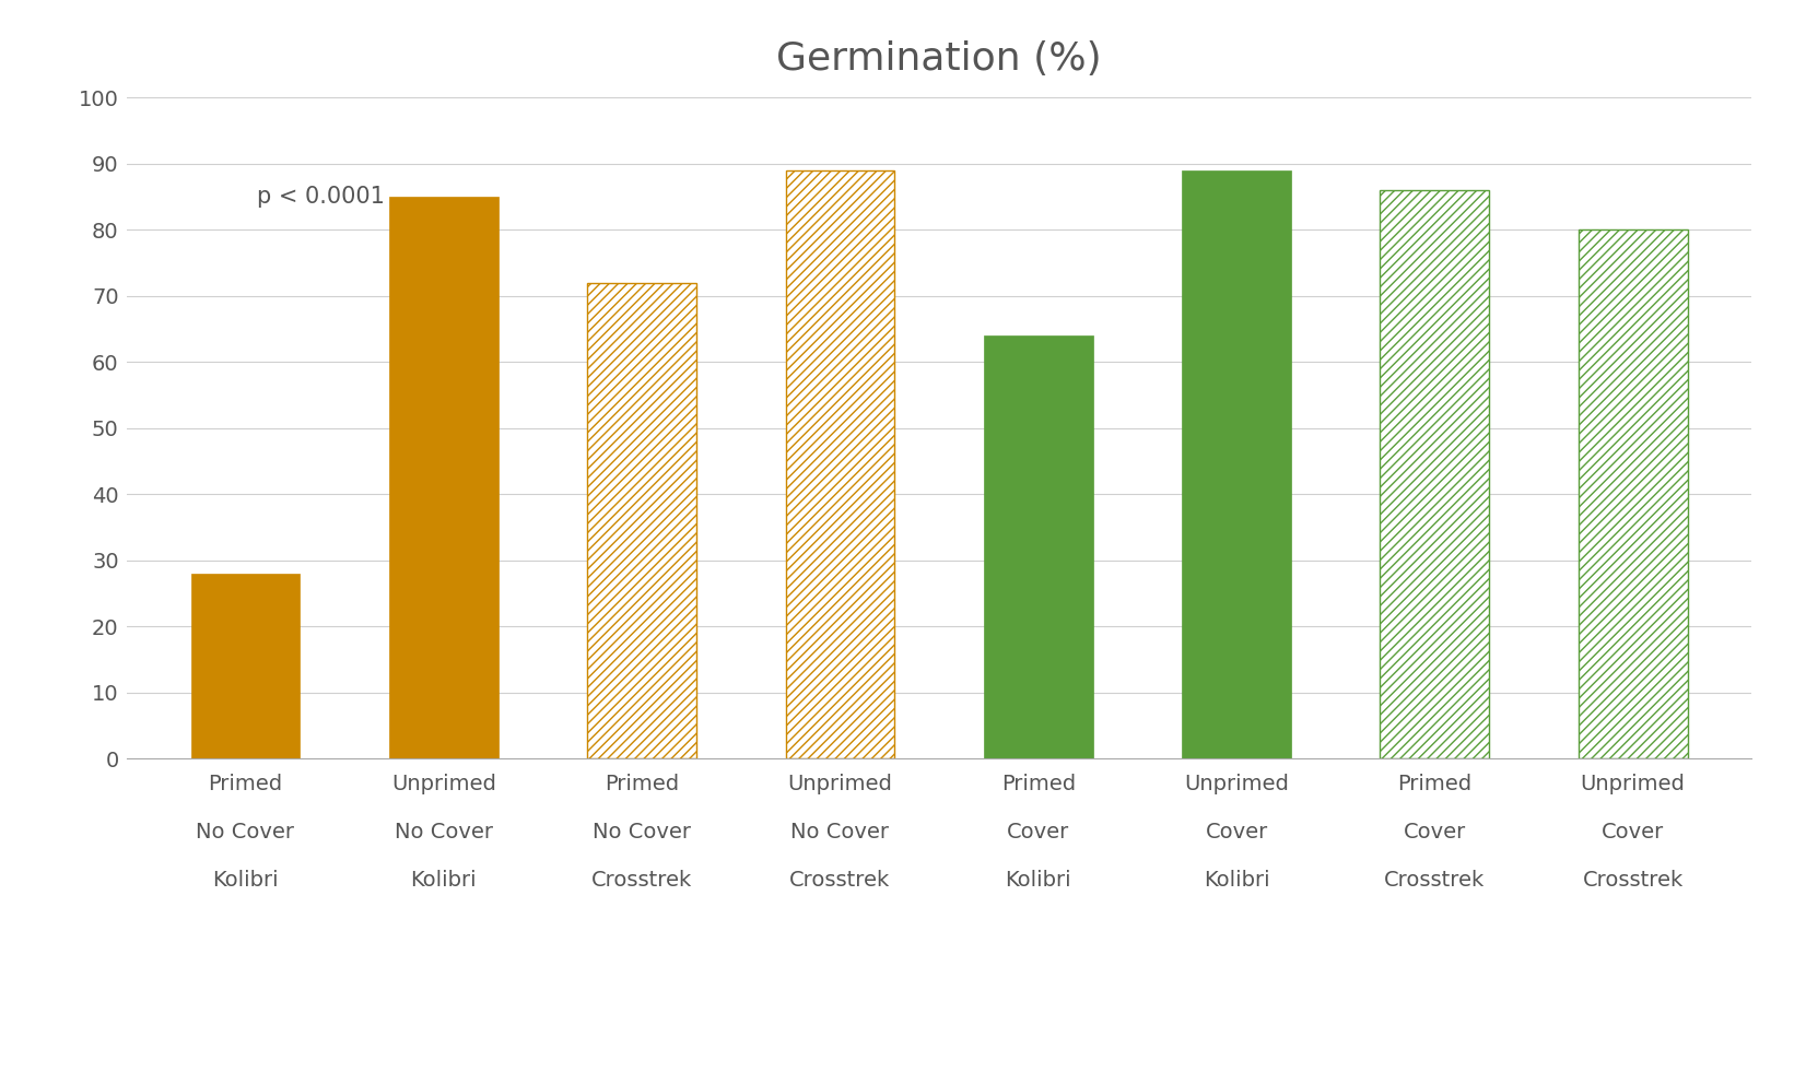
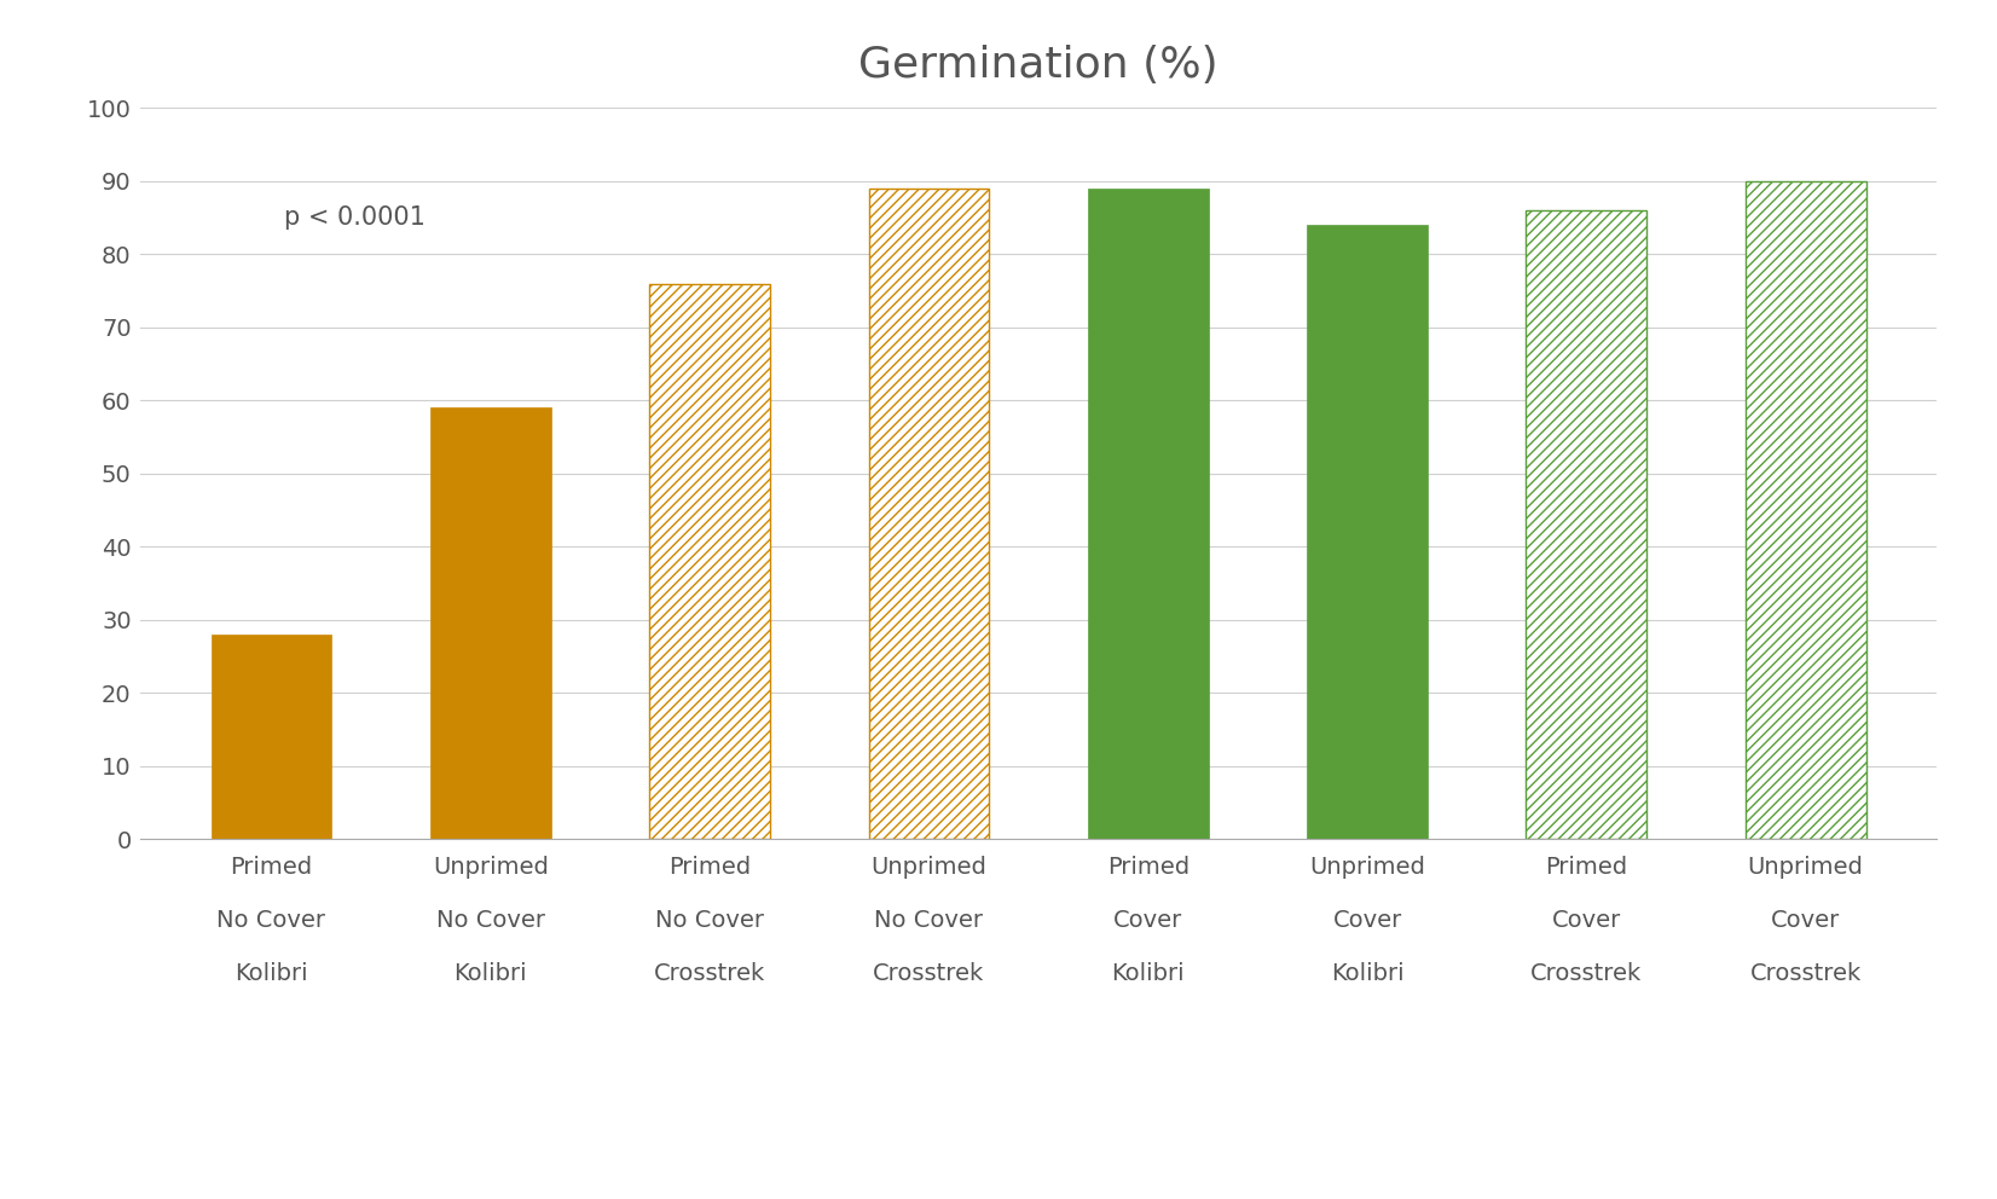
Unprimed No Cover Kolibri: 85 -> 59
Primed No Cover Crosstrek: 72 -> 76
Primed Cover Kolibri: 64 -> 89
Unprimed Cover Kolibri: 89 -> 84
Unprimed Cover Crosstrek: 80 -> 90
